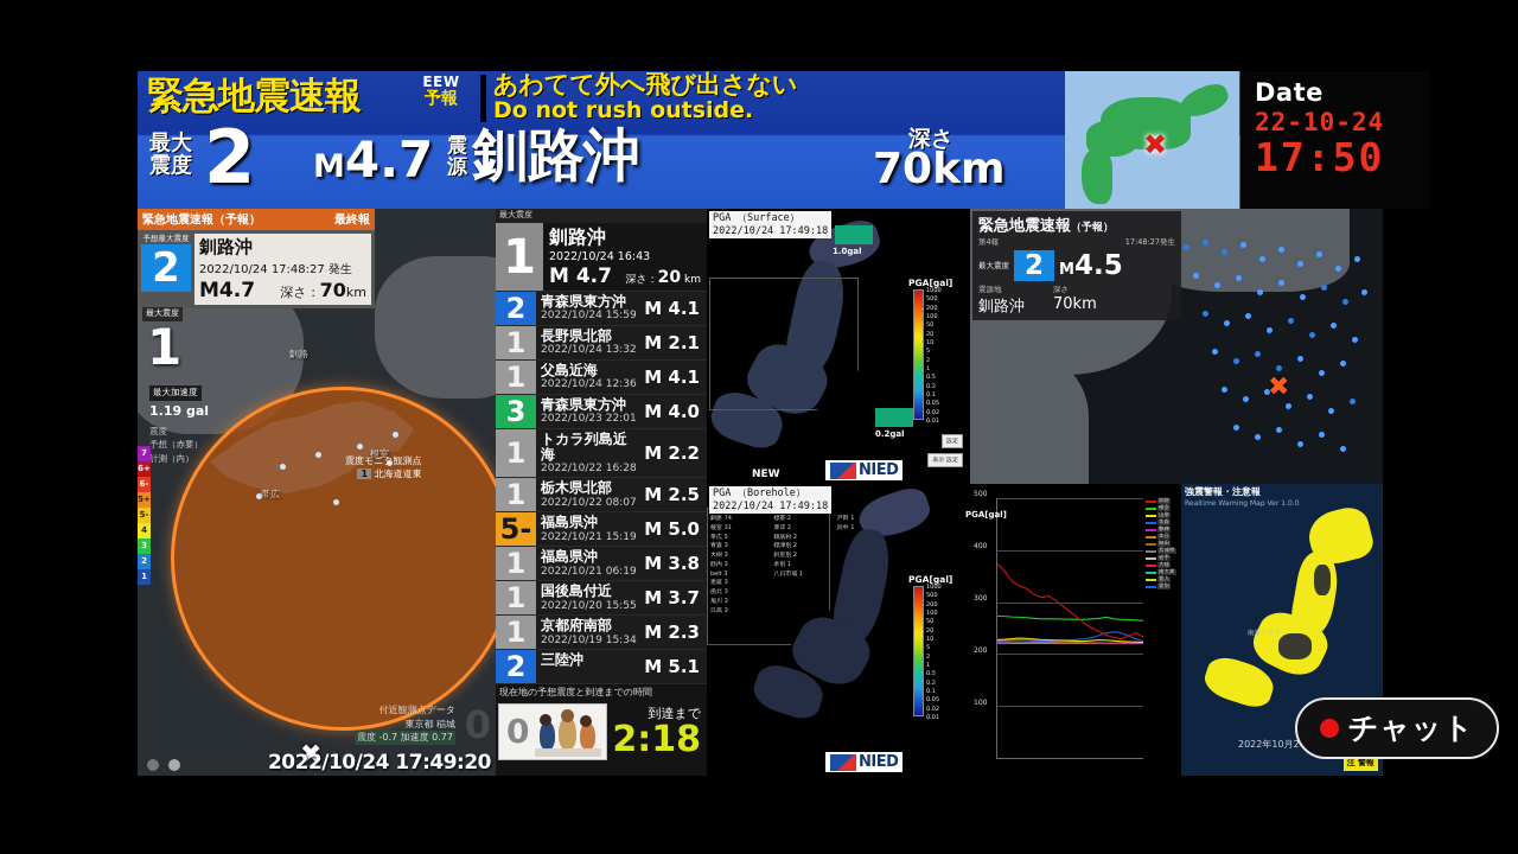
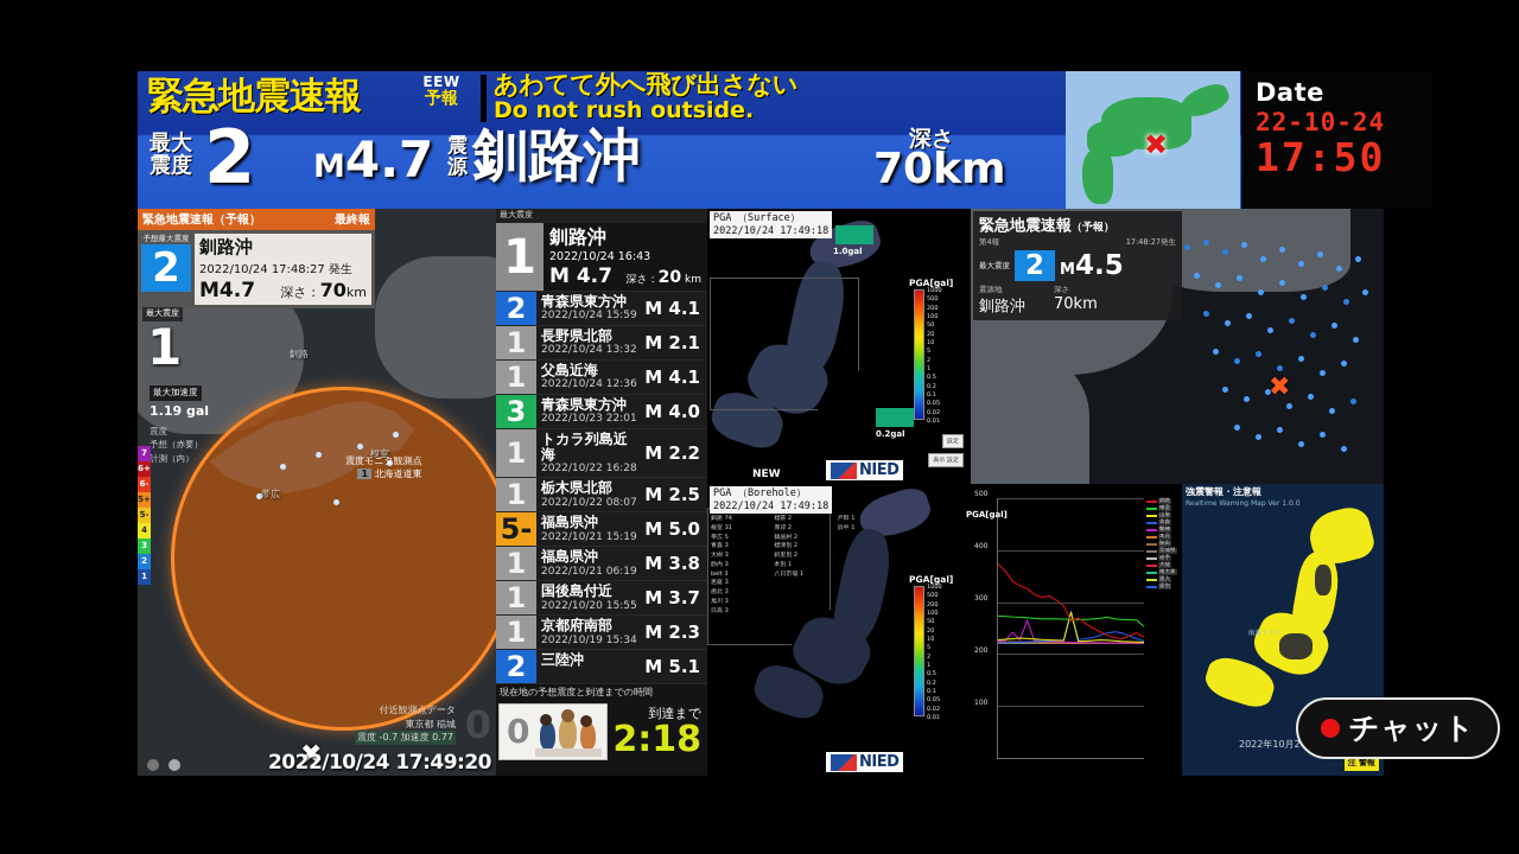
磐梯/10: 10 -> 40
磐梯/20: 10 -> 80
釧路/50: 110 -> 80
山形/50: 10 -> 110
青森/50: 10 -> 110
根室/100: 80 -> 60
